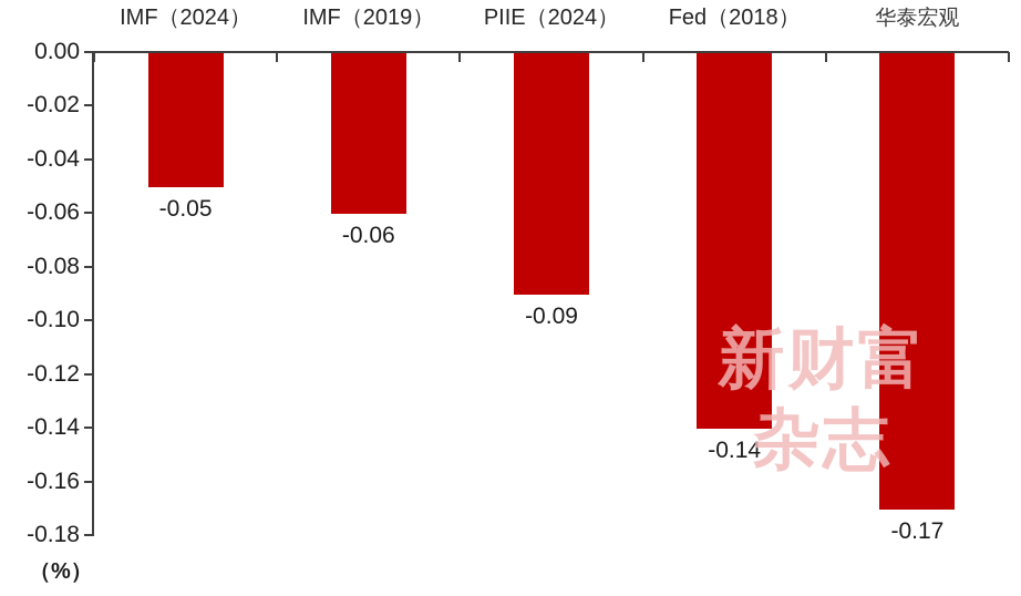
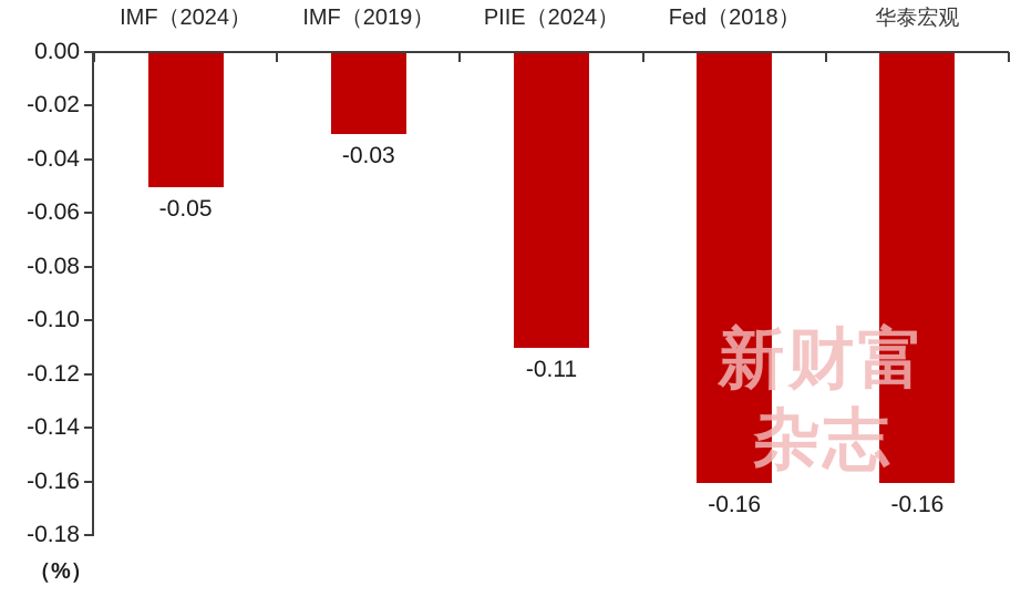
IMF（2019）: -0.06 -> -0.03
PIIE（2024）: -0.09 -> -0.11
Fed（2018）: -0.14 -> -0.16
华泰宏观: -0.17 -> -0.16
